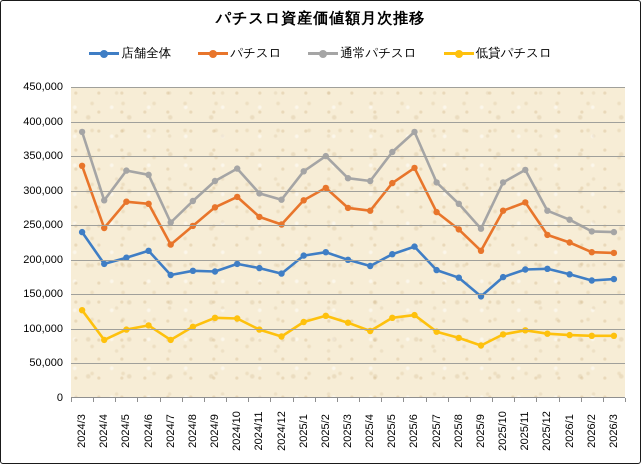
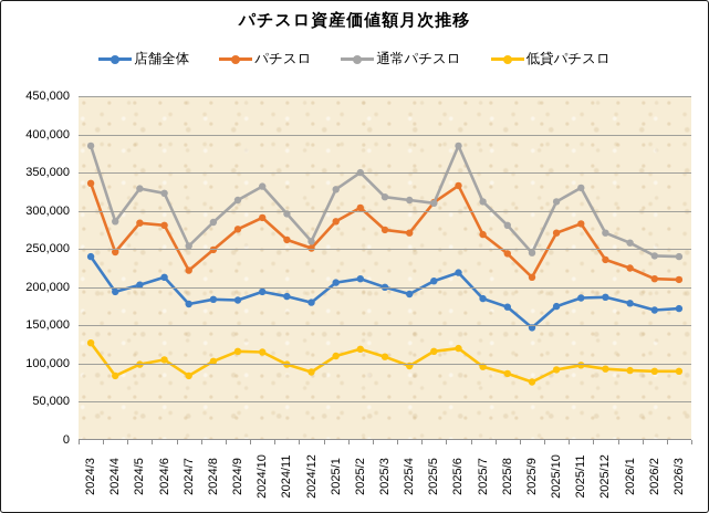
通常パチスロ/2024/12: 290000 -> 260000
通常パチスロ/2025/5: 360000 -> 310000
